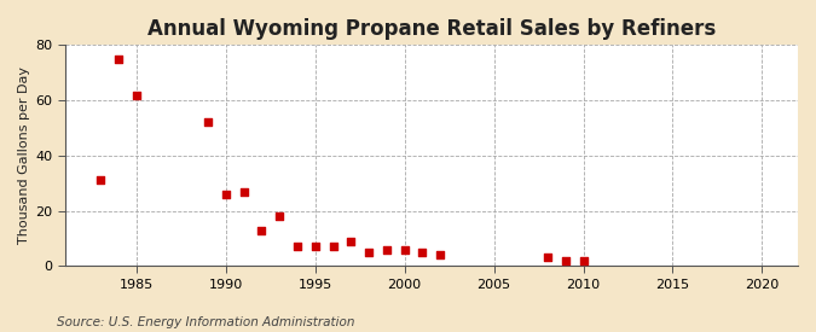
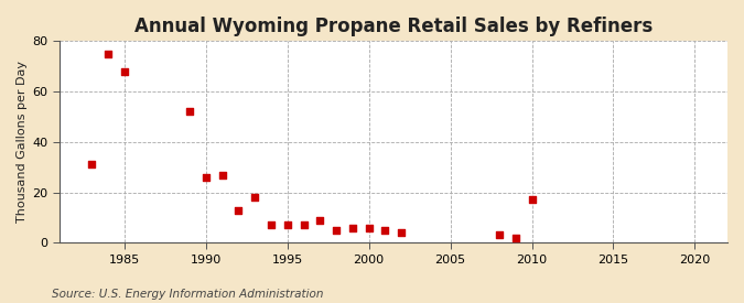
1985: 62 -> 68
2010: 2 -> 17
